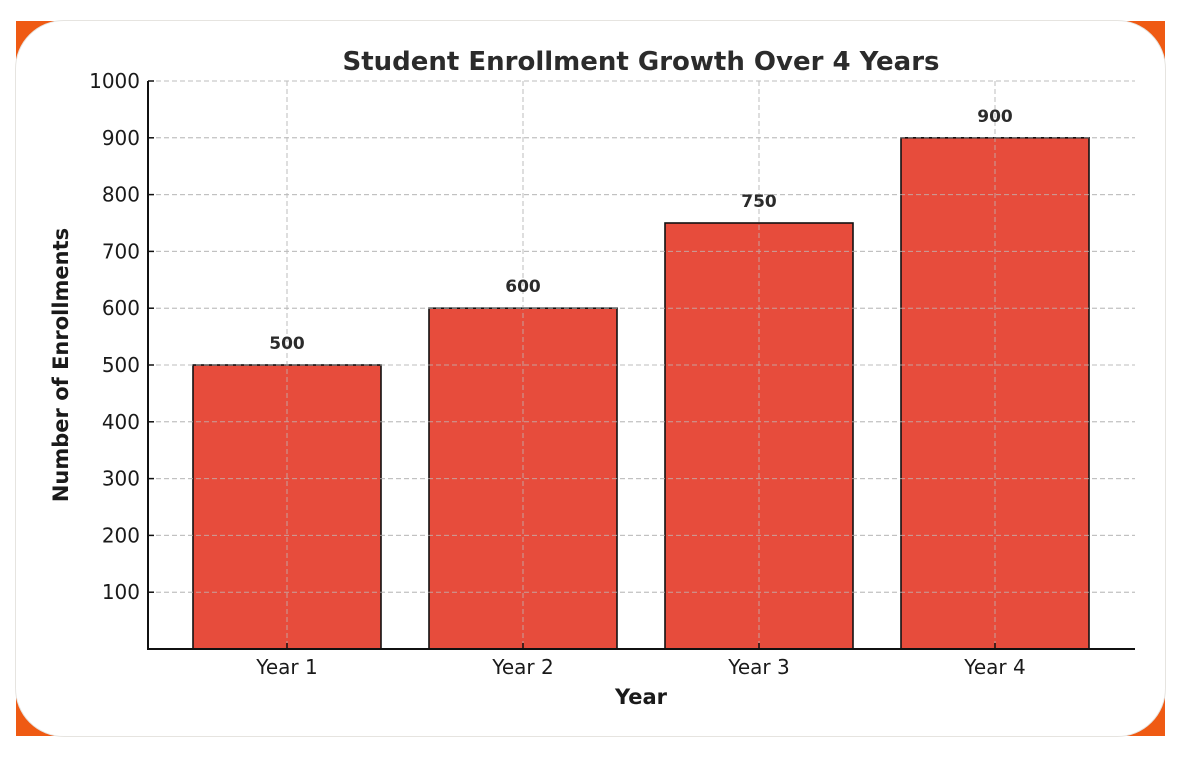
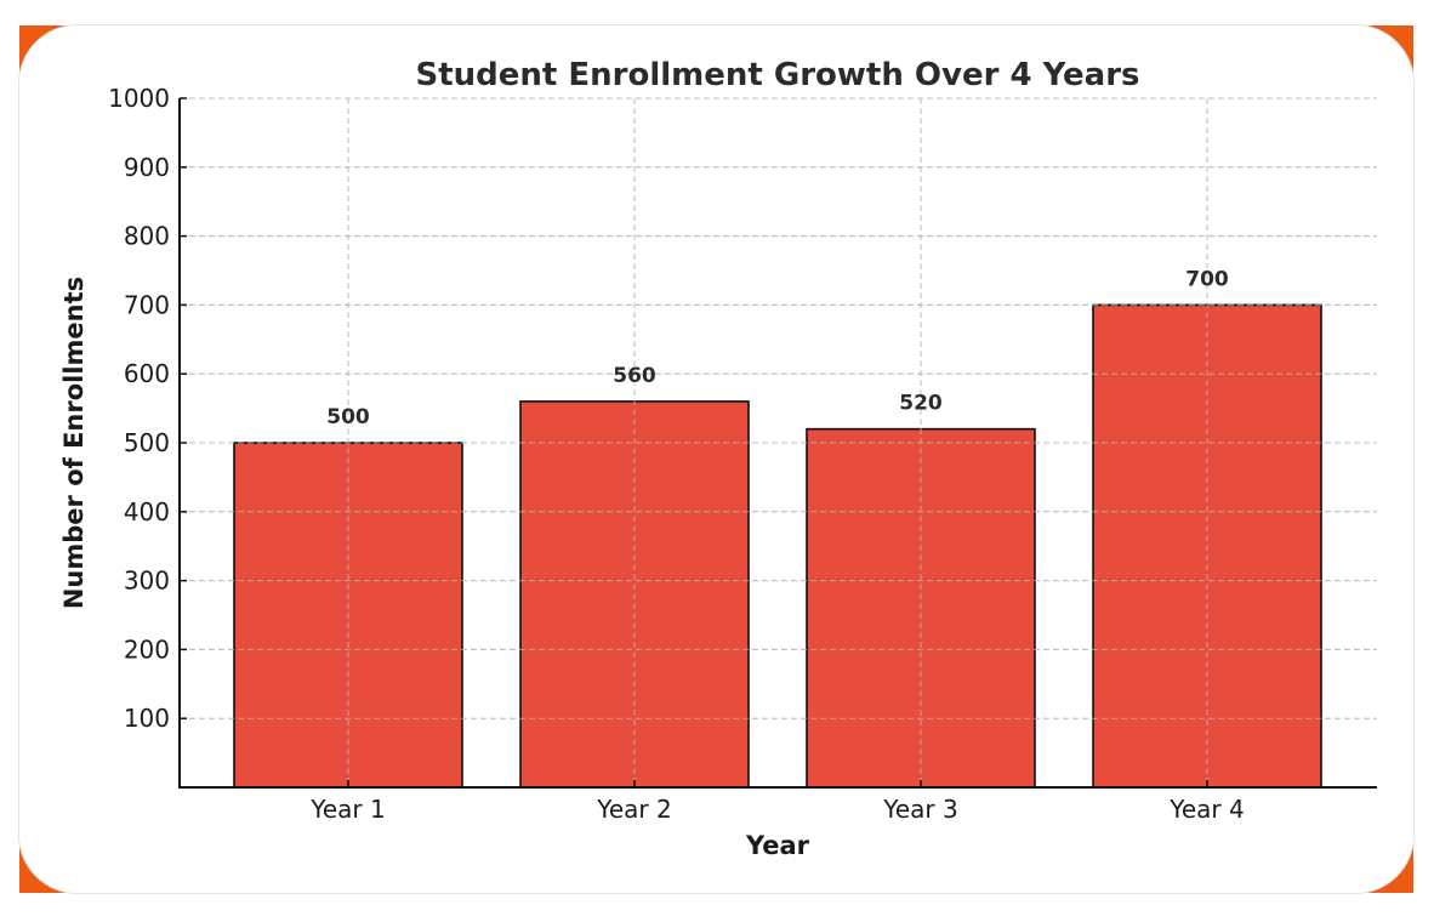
Year 2: 600 -> 560
Year 3: 750 -> 520
Year 4: 900 -> 700
